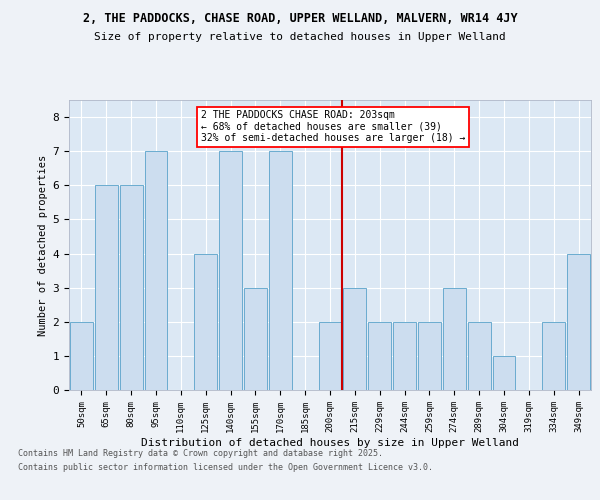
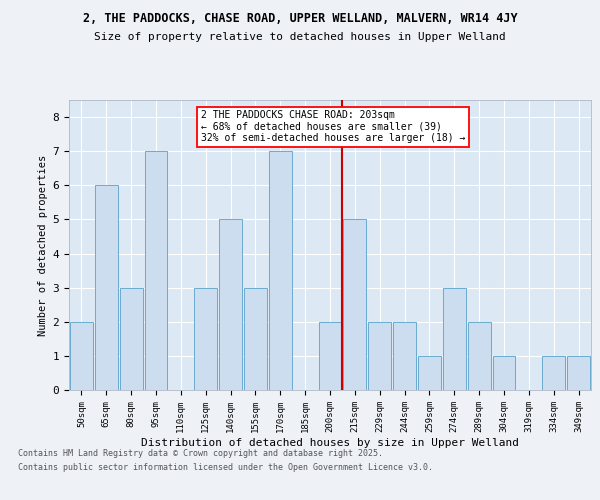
80sqm: 6 -> 3
125sqm: 4 -> 3
140sqm: 7 -> 5
215sqm: 3 -> 5
259sqm: 2 -> 1
334sqm: 2 -> 1
349sqm: 4 -> 1
